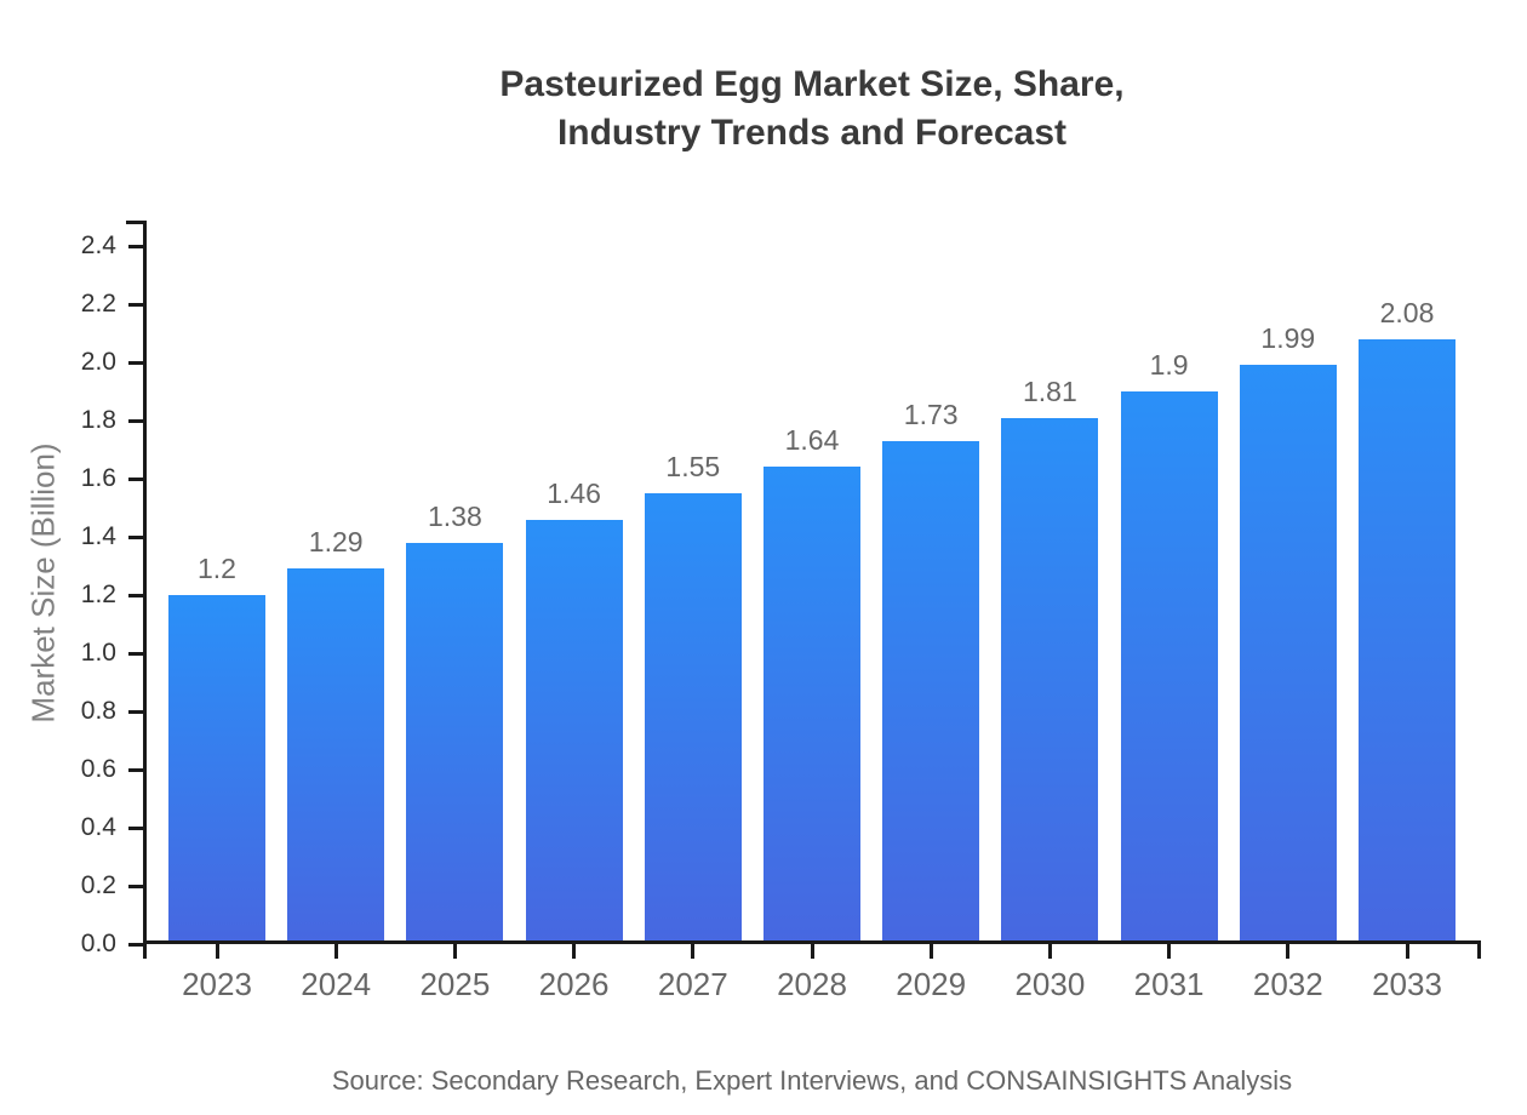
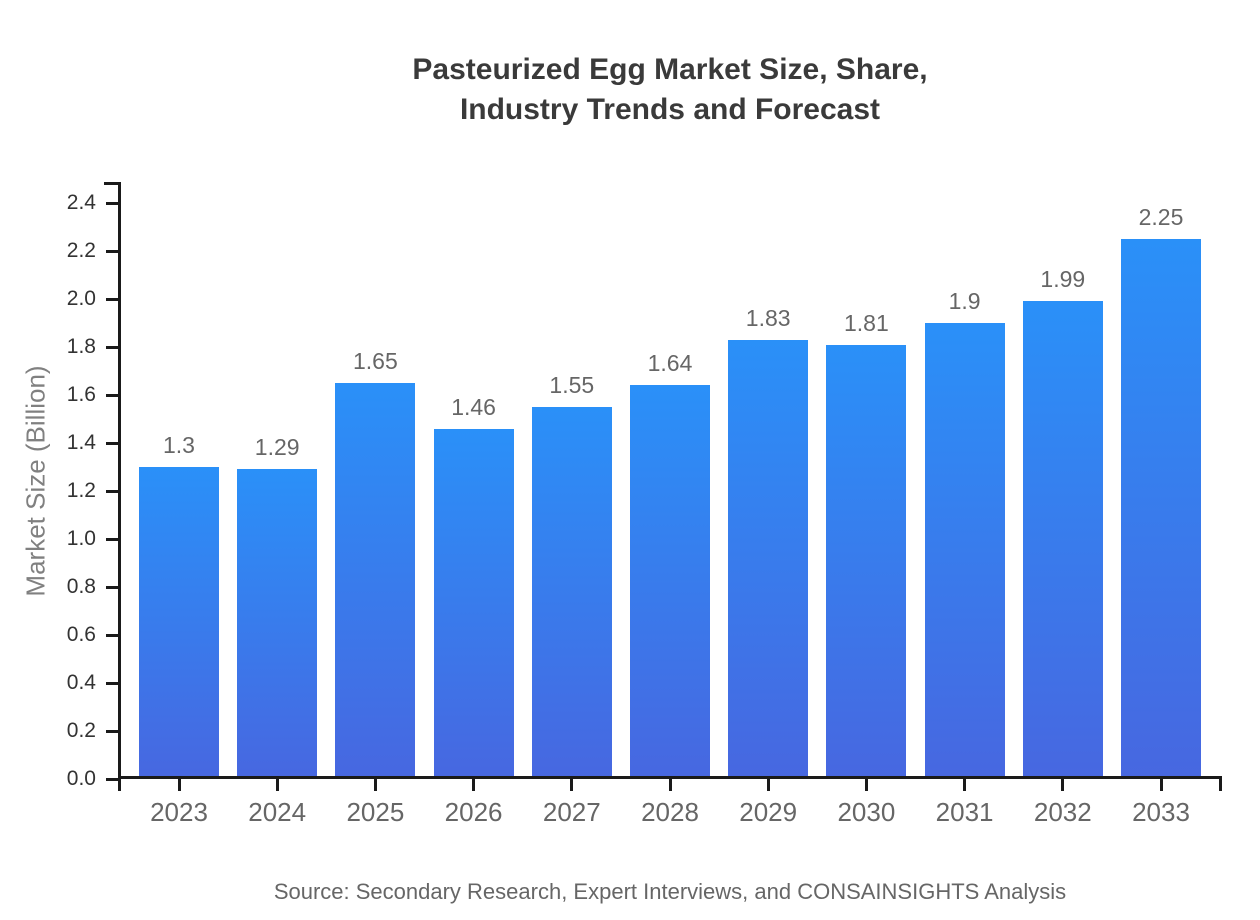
2023: 1.2 -> 1.3
2025: 1.38 -> 1.65
2029: 1.73 -> 1.83
2033: 2.08 -> 2.25
